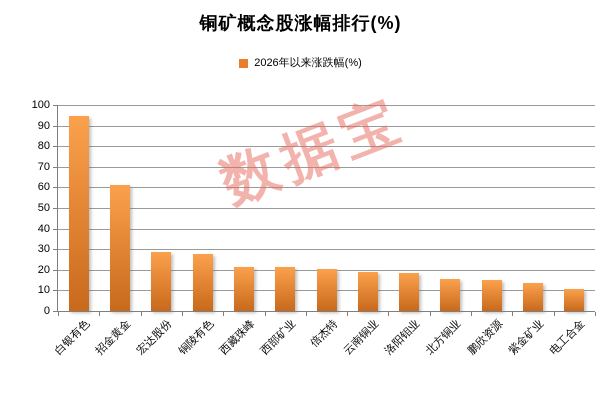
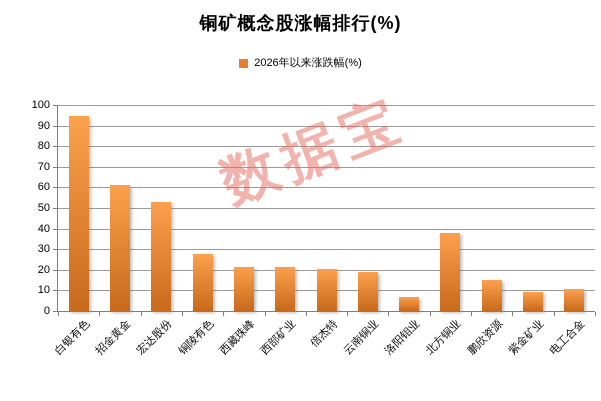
宏达股份: 29 -> 53
洛阳钼业: 18 -> 7
北方铜业: 16 -> 38
紫金矿业: 14 -> 9
